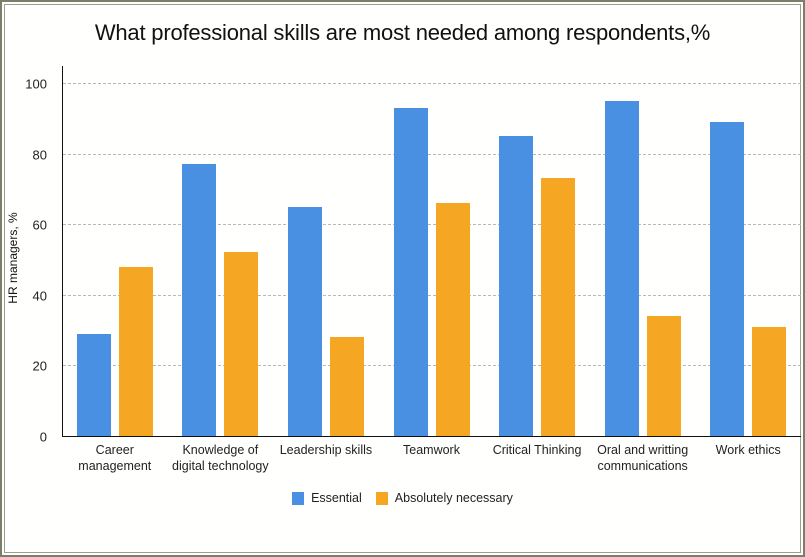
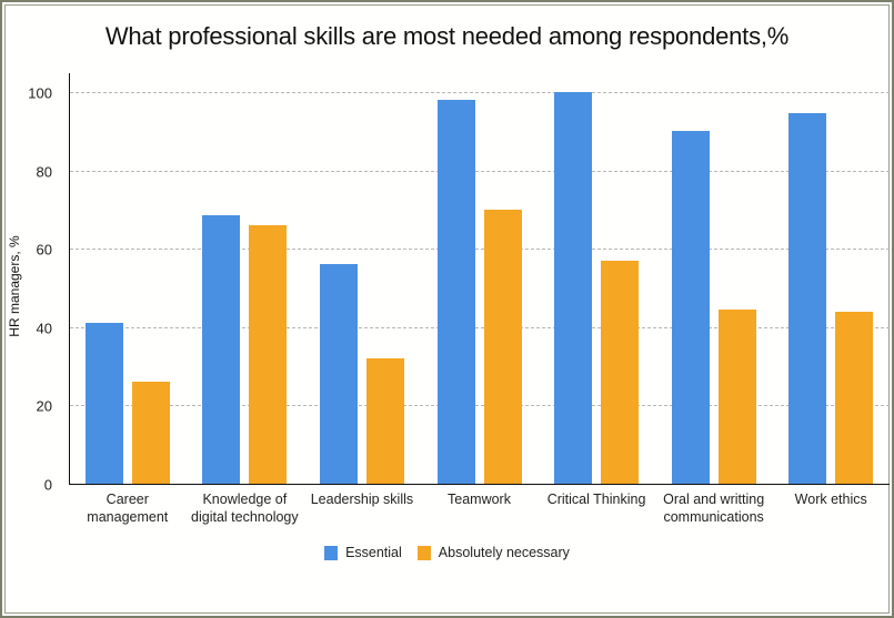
Essential/Career management: 29 -> 41
Absolutely necessary/Career management: 48 -> 26
Essential/Knowledge of digital technology: 77 -> 68
Absolutely necessary/Knowledge of digital technology: 52 -> 66
Essential/Leadership skills: 65 -> 56
Absolutely necessary/Leadership skills: 28 -> 32
Essential/Teamwork: 93 -> 98
Absolutely necessary/Teamwork: 66 -> 70
Essential/Critical Thinking: 85 -> 100
Absolutely necessary/Critical Thinking: 73 -> 57
Essential/Oral and writting communications: 95 -> 90
Absolutely necessary/Oral and writting communications: 34 -> 44
Essential/Work ethics: 89 -> 94
Absolutely necessary/Work ethics: 31 -> 44
